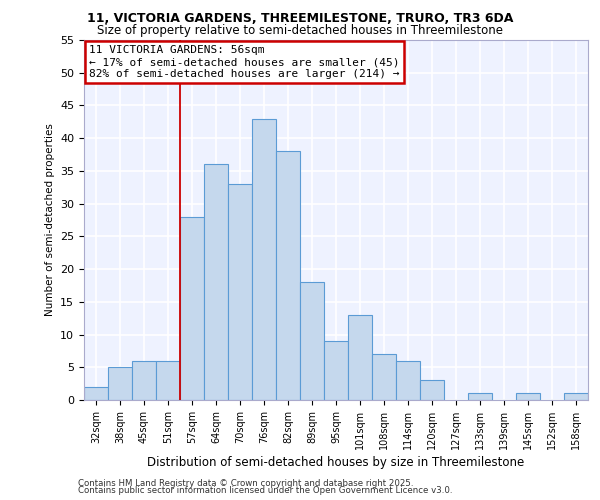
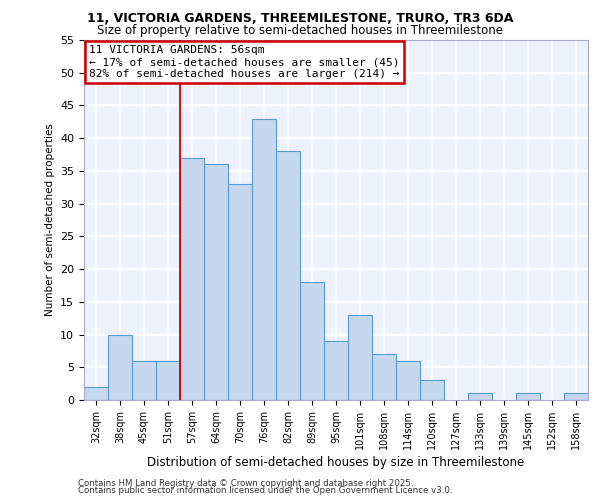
38sqm: 5 -> 10
57sqm: 28 -> 37
